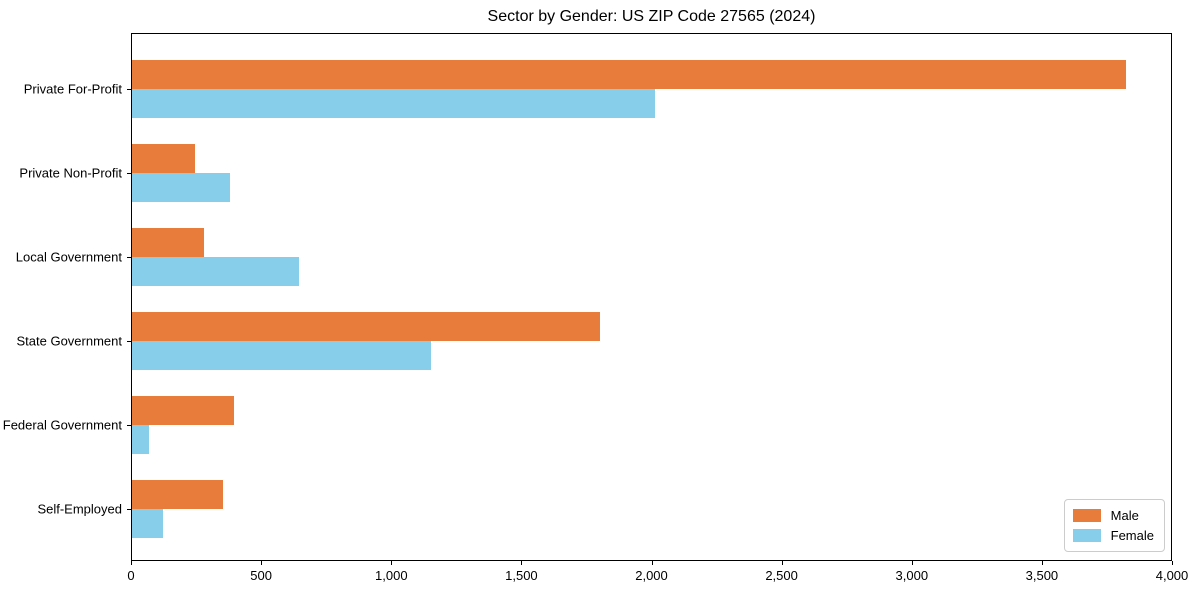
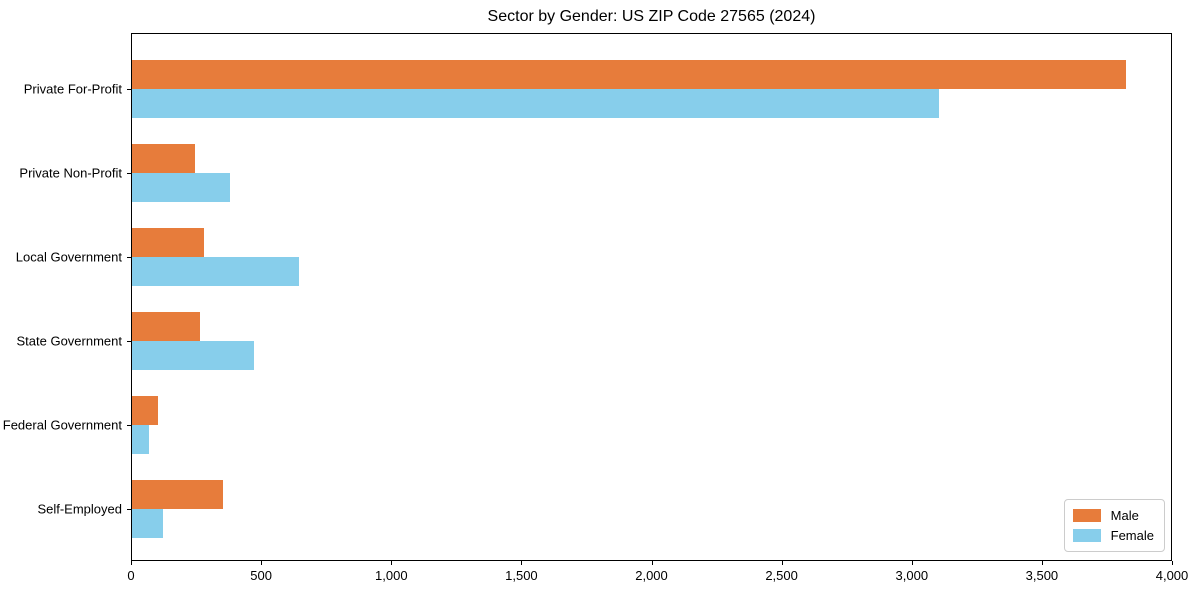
Female/Private For-Profit: 2010 -> 3100
Male/State Government: 1800 -> 260
Female/State Government: 1150 -> 470
Male/Federal Government: 390 -> 100
